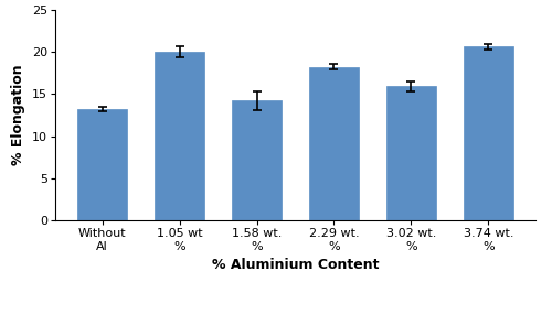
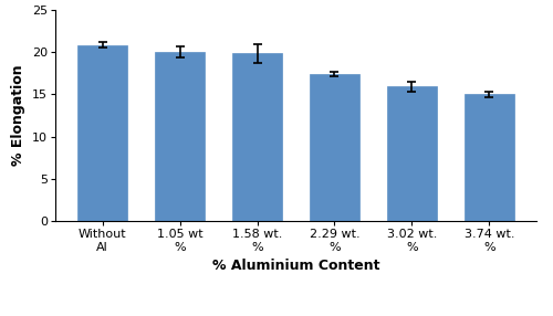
Without Al: 13.2 -> 20.8
1.58 wt. %: 14.2 -> 19.8
2.29 wt. %: 18.2 -> 17.4
3.74 wt. %: 20.6 -> 15.0
